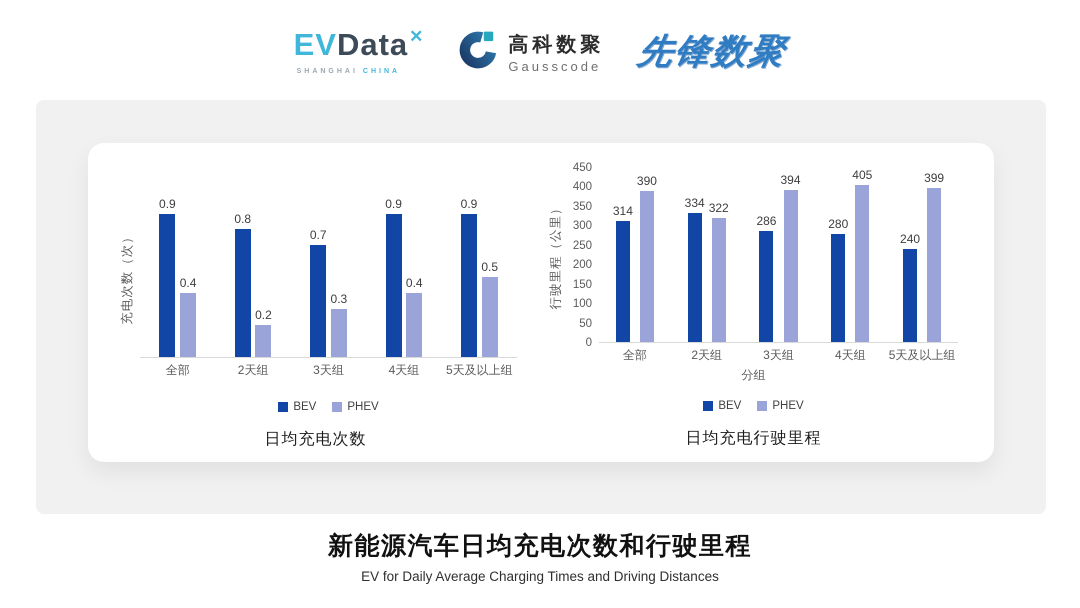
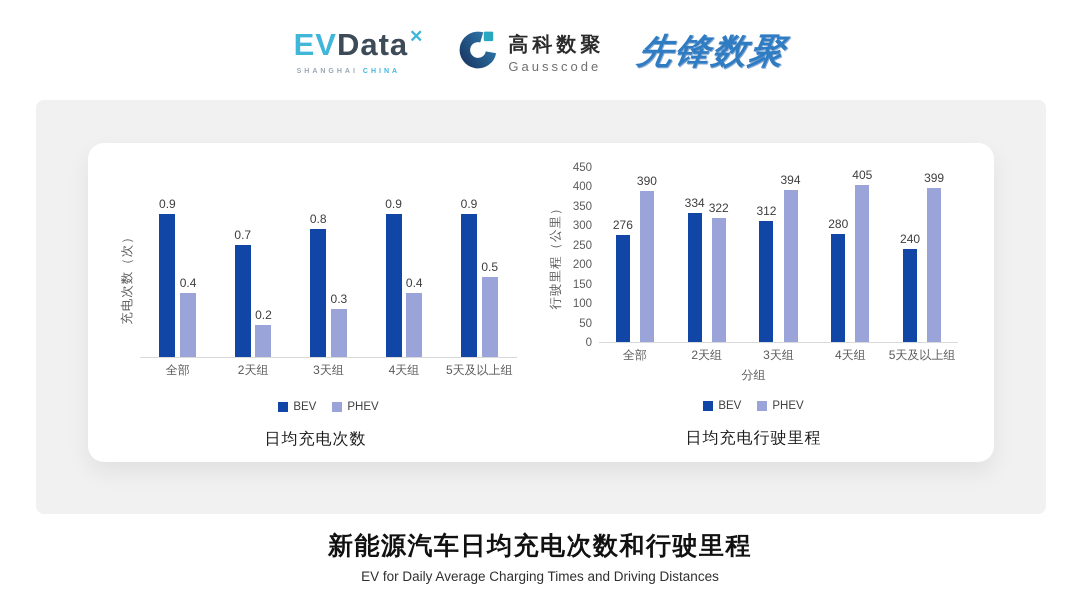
日均充电次数/BEV/2天组: 0.8 -> 0.7
日均充电次数/BEV/3天组: 0.7 -> 0.8
日均充电行驶里程/BEV/全部: 314 -> 276
日均充电行驶里程/BEV/3天组: 286 -> 312
